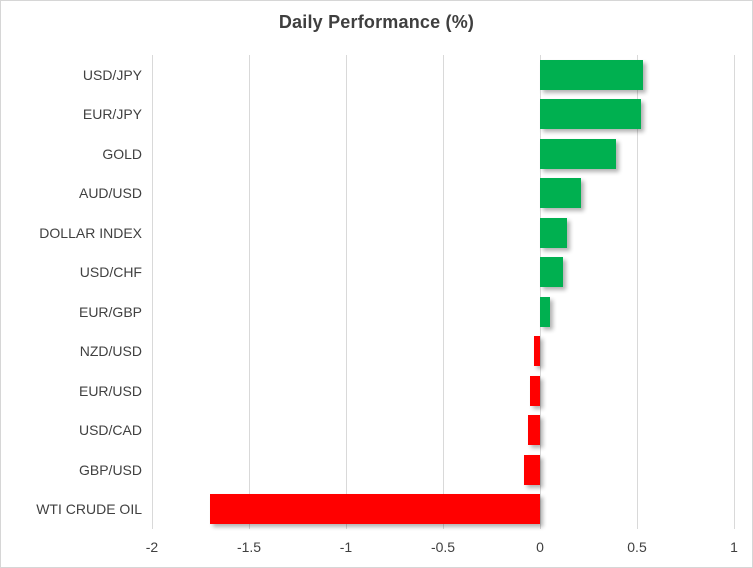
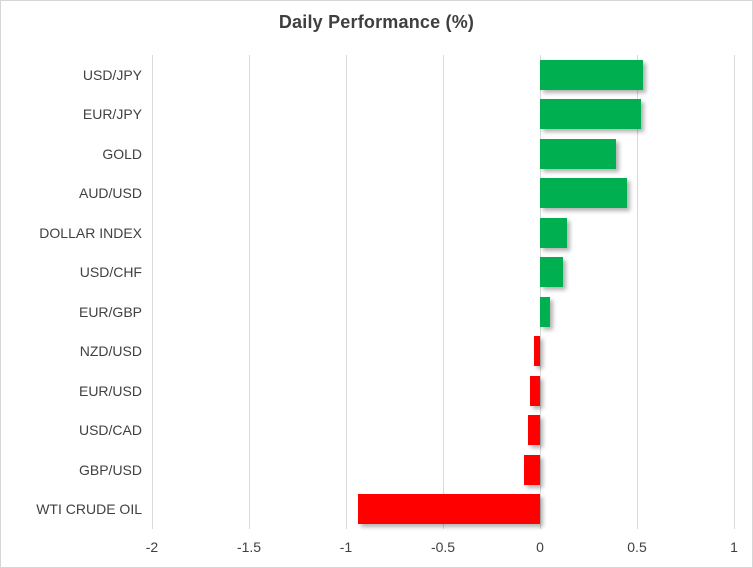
AUD/USD: 0.21 -> 0.45
WTI CRUDE OIL: -1.70 -> -0.94
